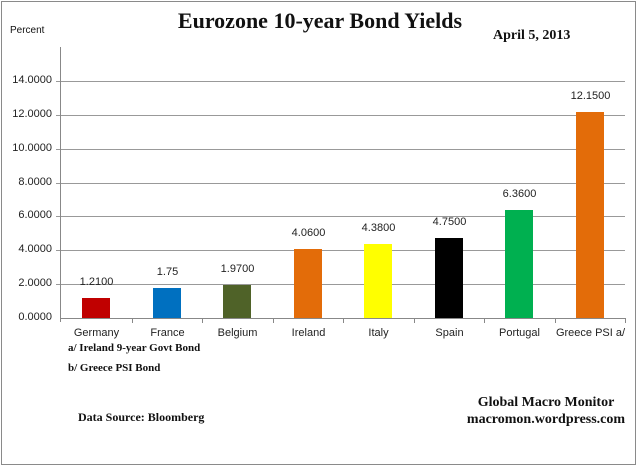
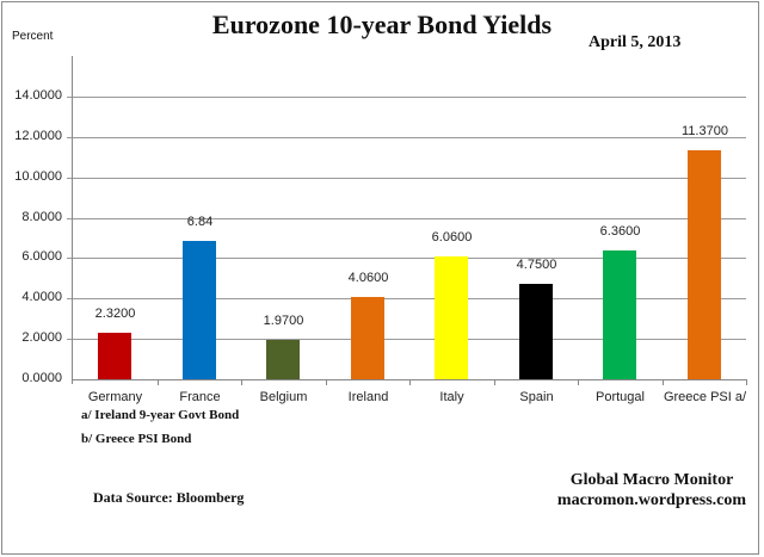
Germany: 1.2100 -> 2.3200
France: 1.75 -> 6.84
Italy: 4.3800 -> 6.0600
Greece PSI a/: 12.1500 -> 11.3700
